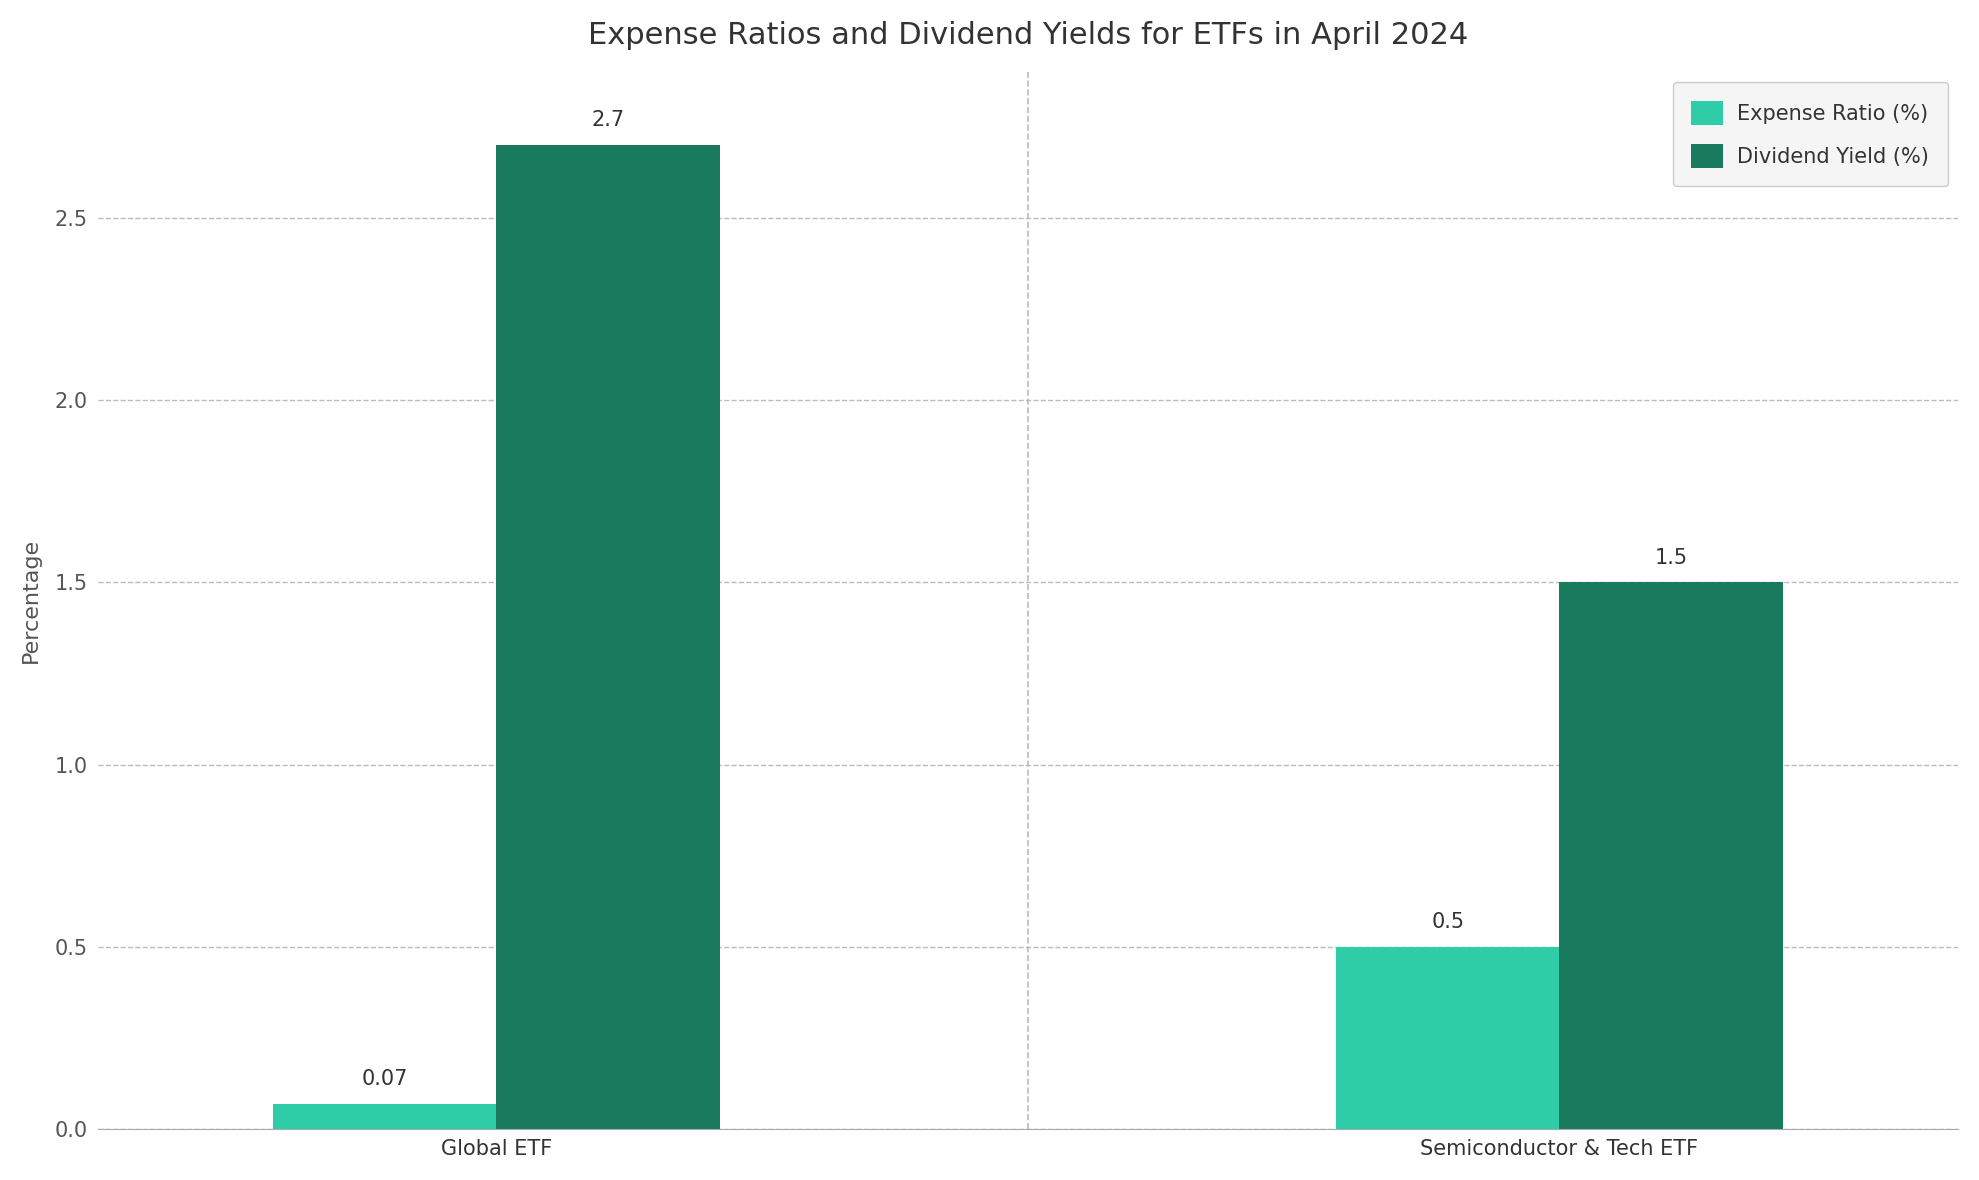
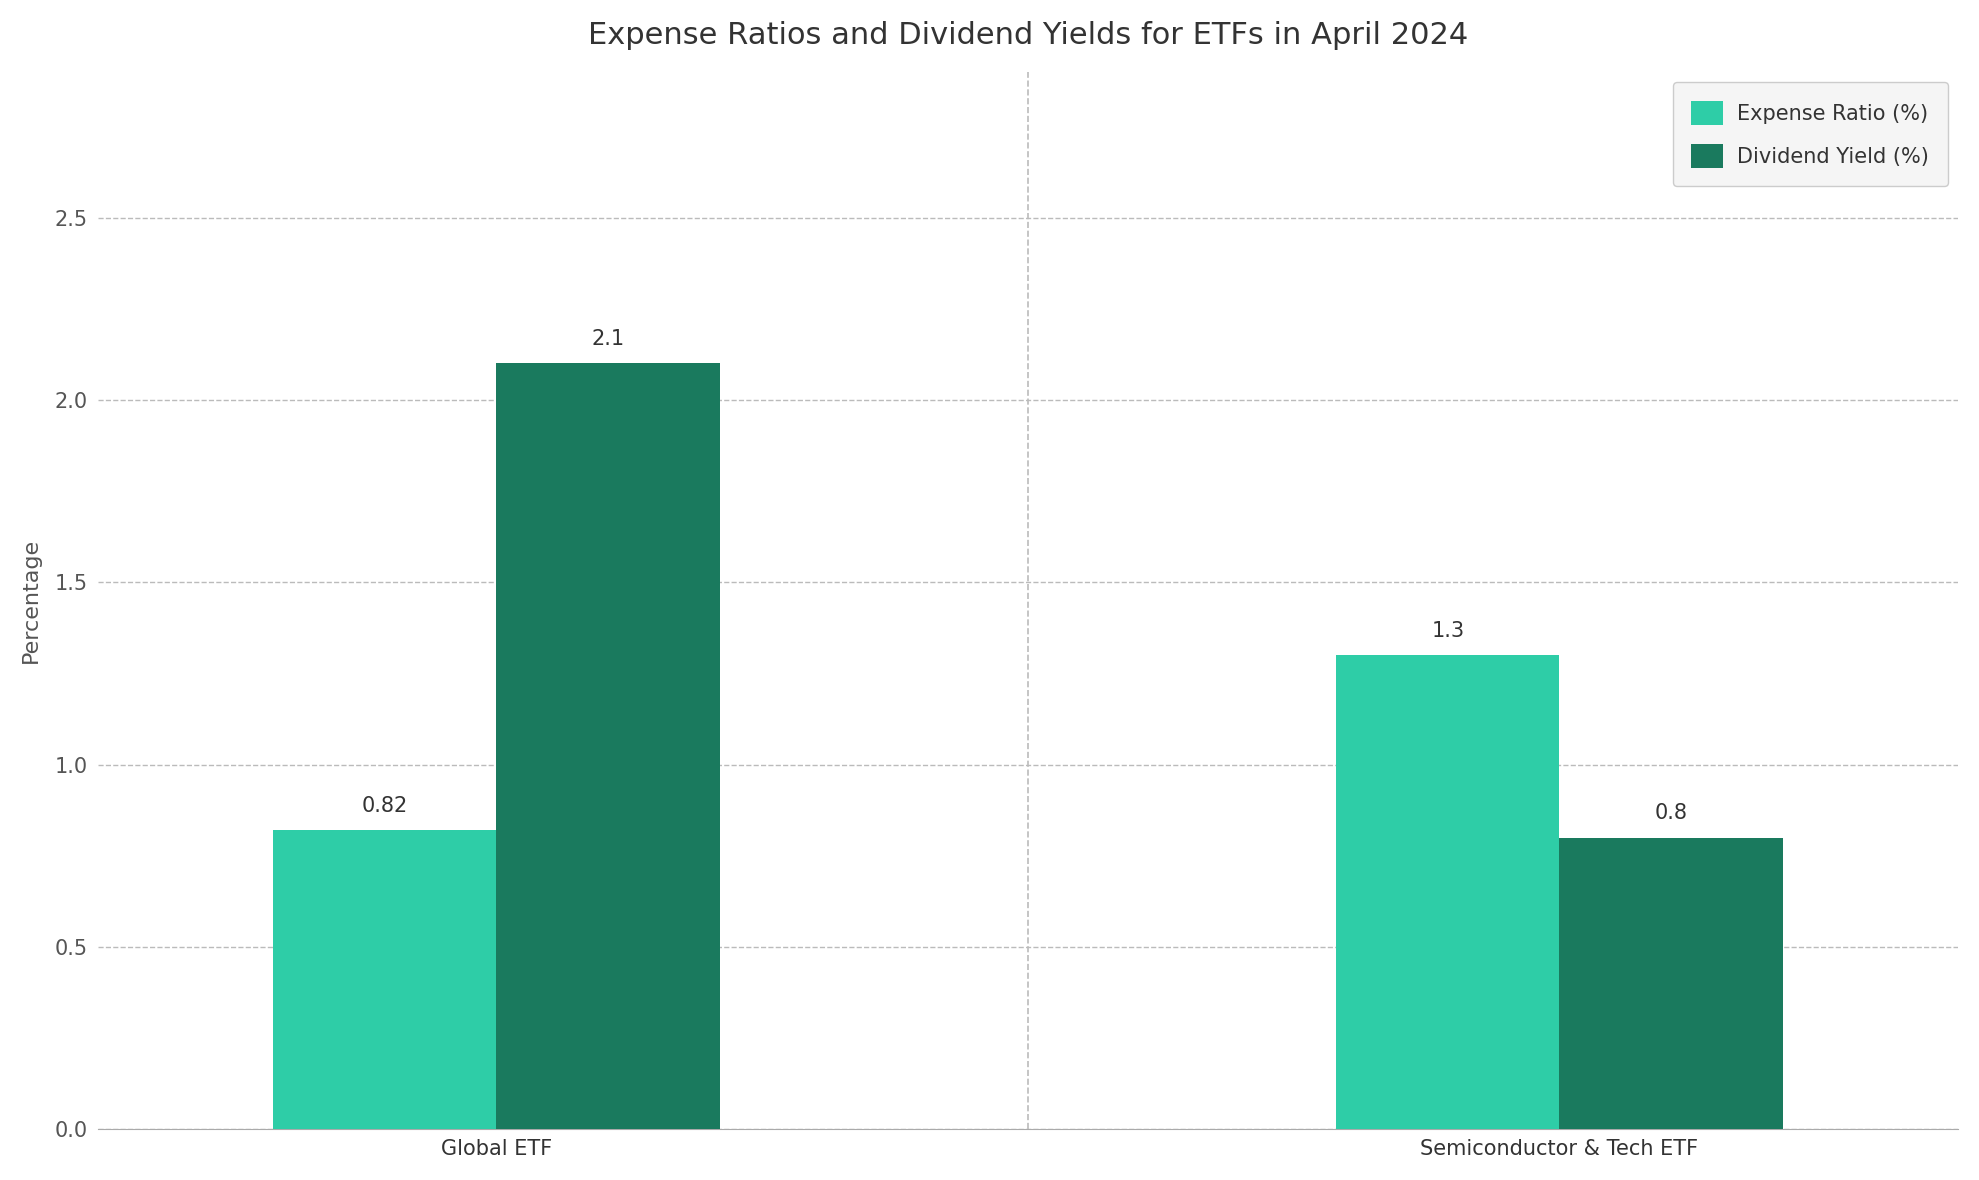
Expense Ratio (%)/Global ETF: 0.07 -> 0.82
Dividend Yield (%)/Global ETF: 2.7 -> 2.1
Expense Ratio (%)/Semiconductor & Tech ETF: 0.5 -> 1.3
Dividend Yield (%)/Semiconductor & Tech ETF: 1.5 -> 0.8
